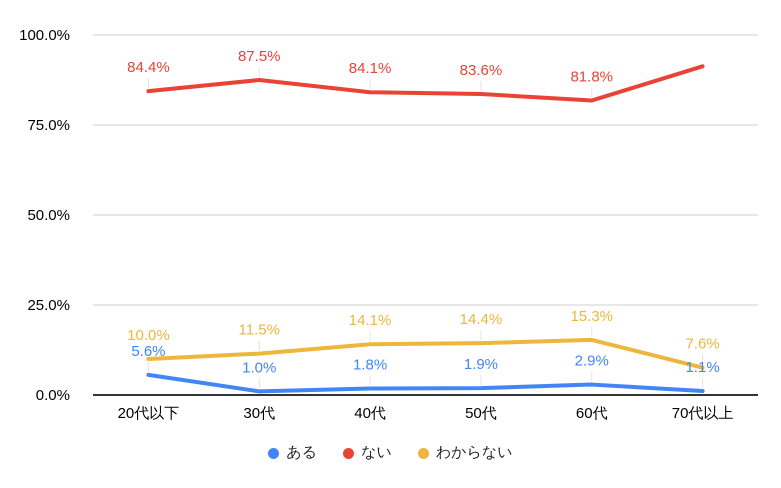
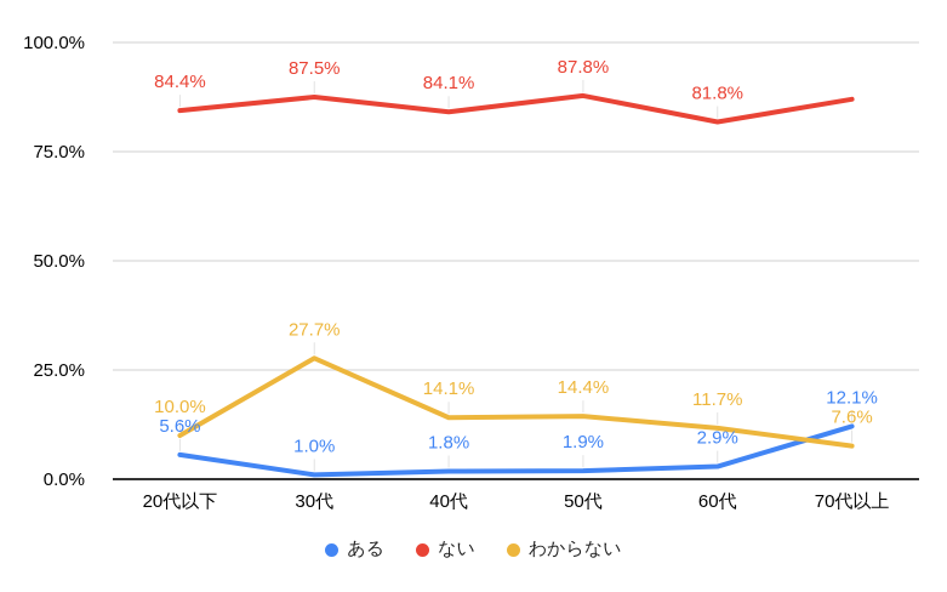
わからない/30代: 11.5% -> 27.7%
ない/50代: 83.6% -> 87.8%
わからない/60代: 15.3% -> 11.7%
ある/70代以上: 1.1% -> 12.1%
ない/70代以上: 91% -> 87%
